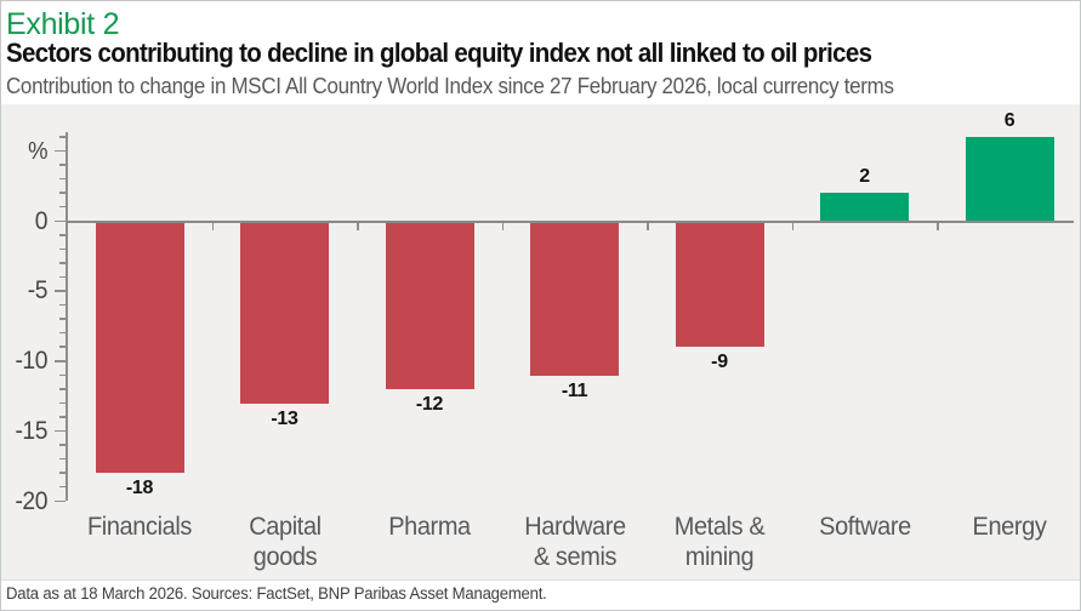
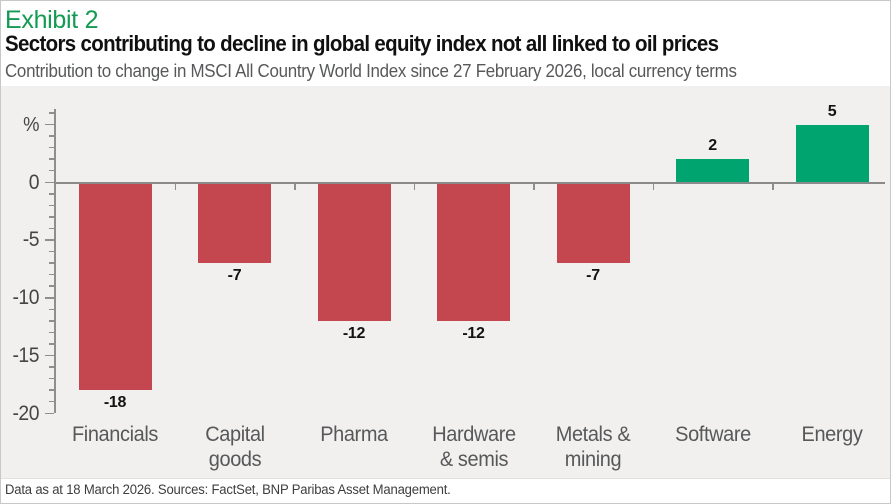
Capital goods: -13 -> -7
Hardware & semis: -11 -> -12
Metals & mining: -9 -> -7
Energy: 6 -> 5
